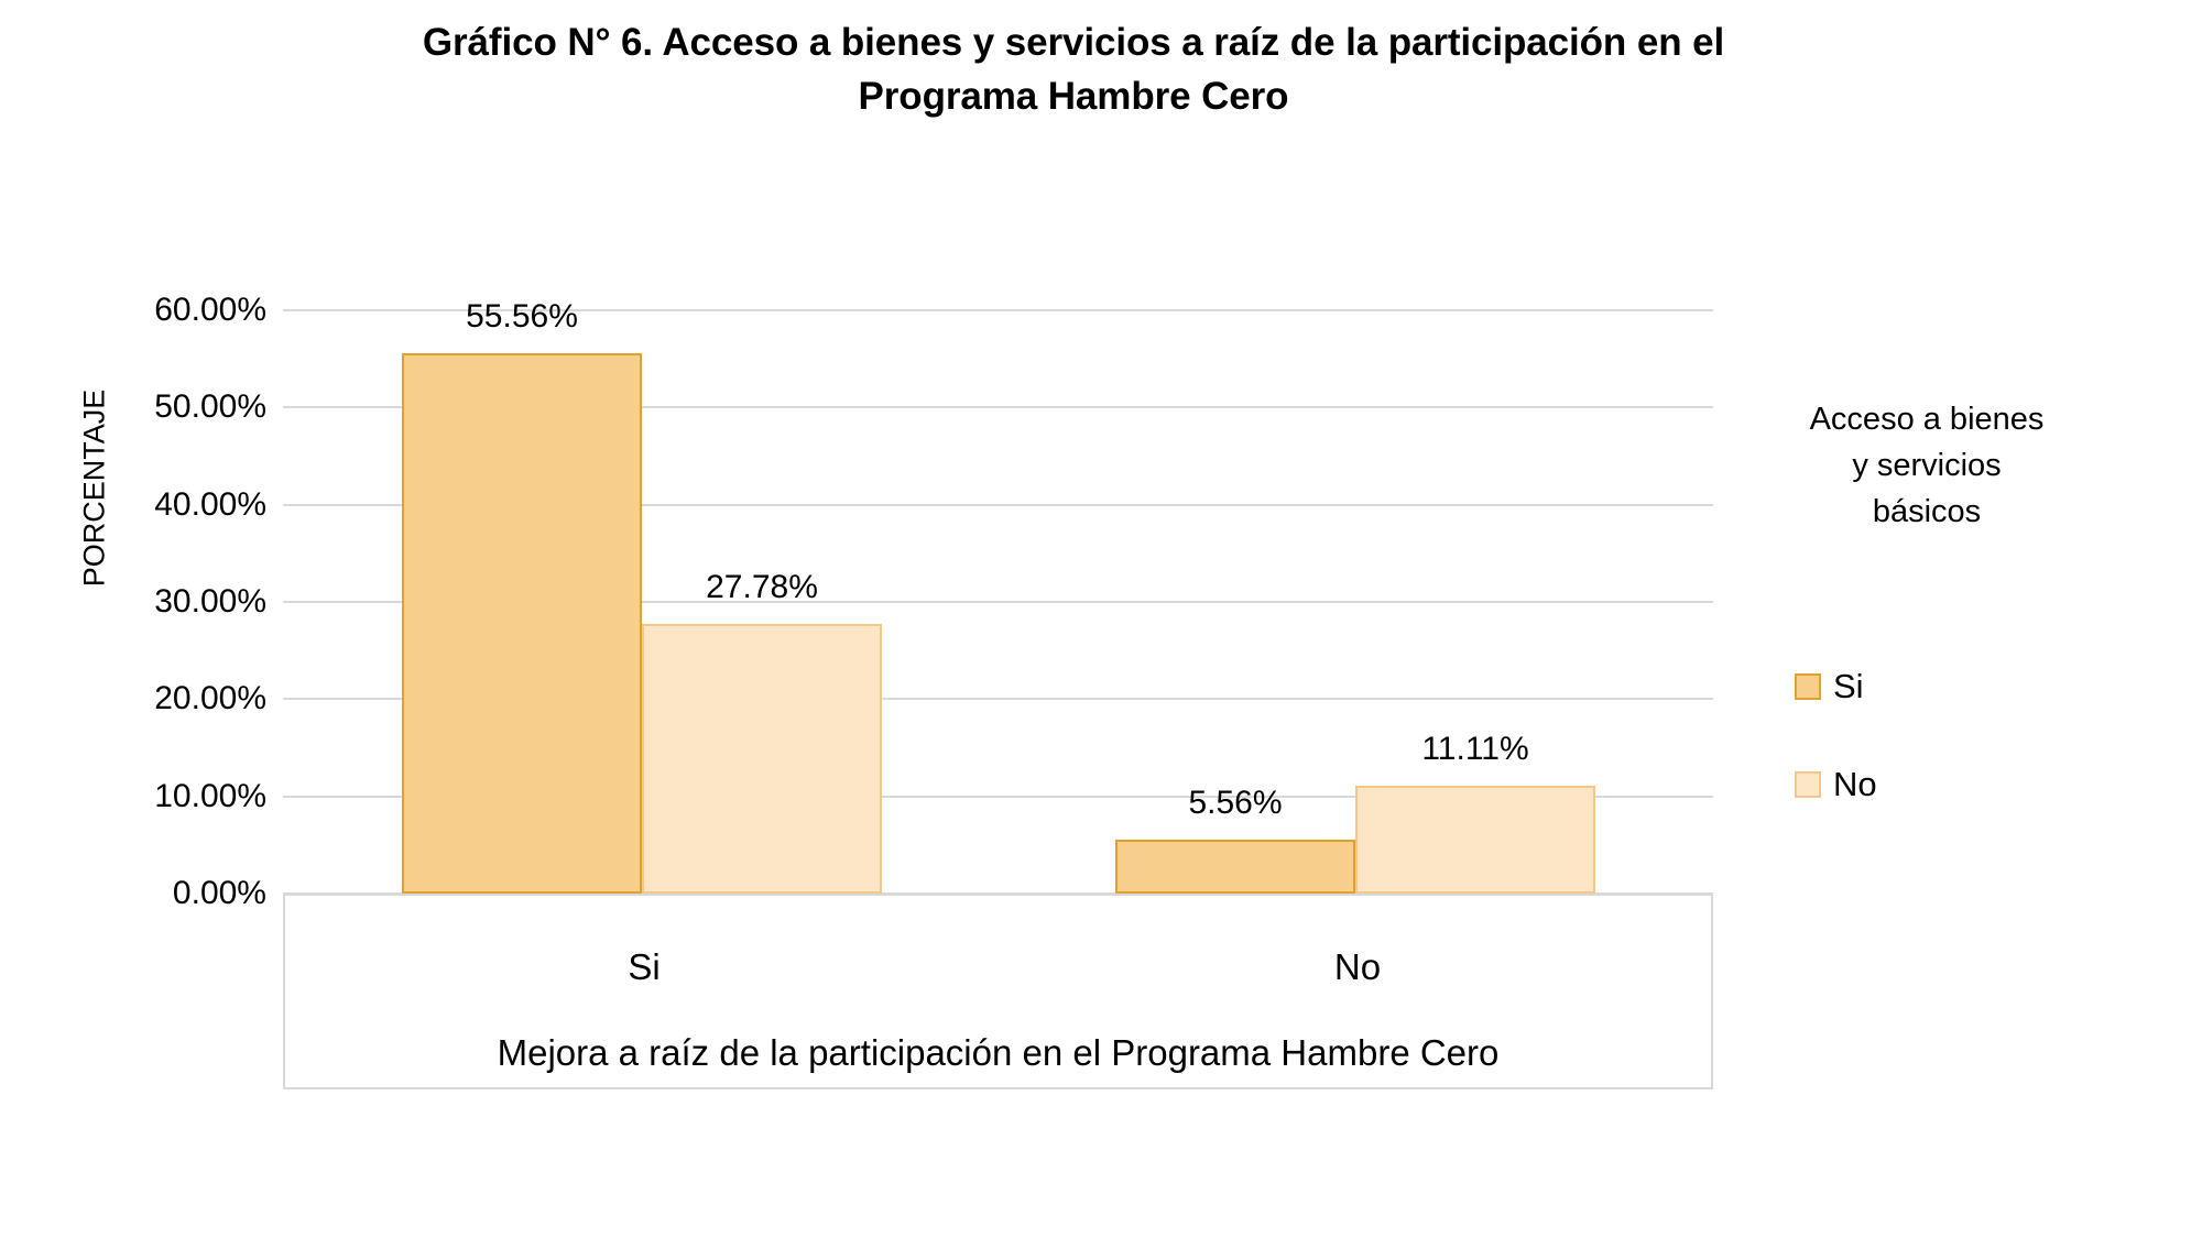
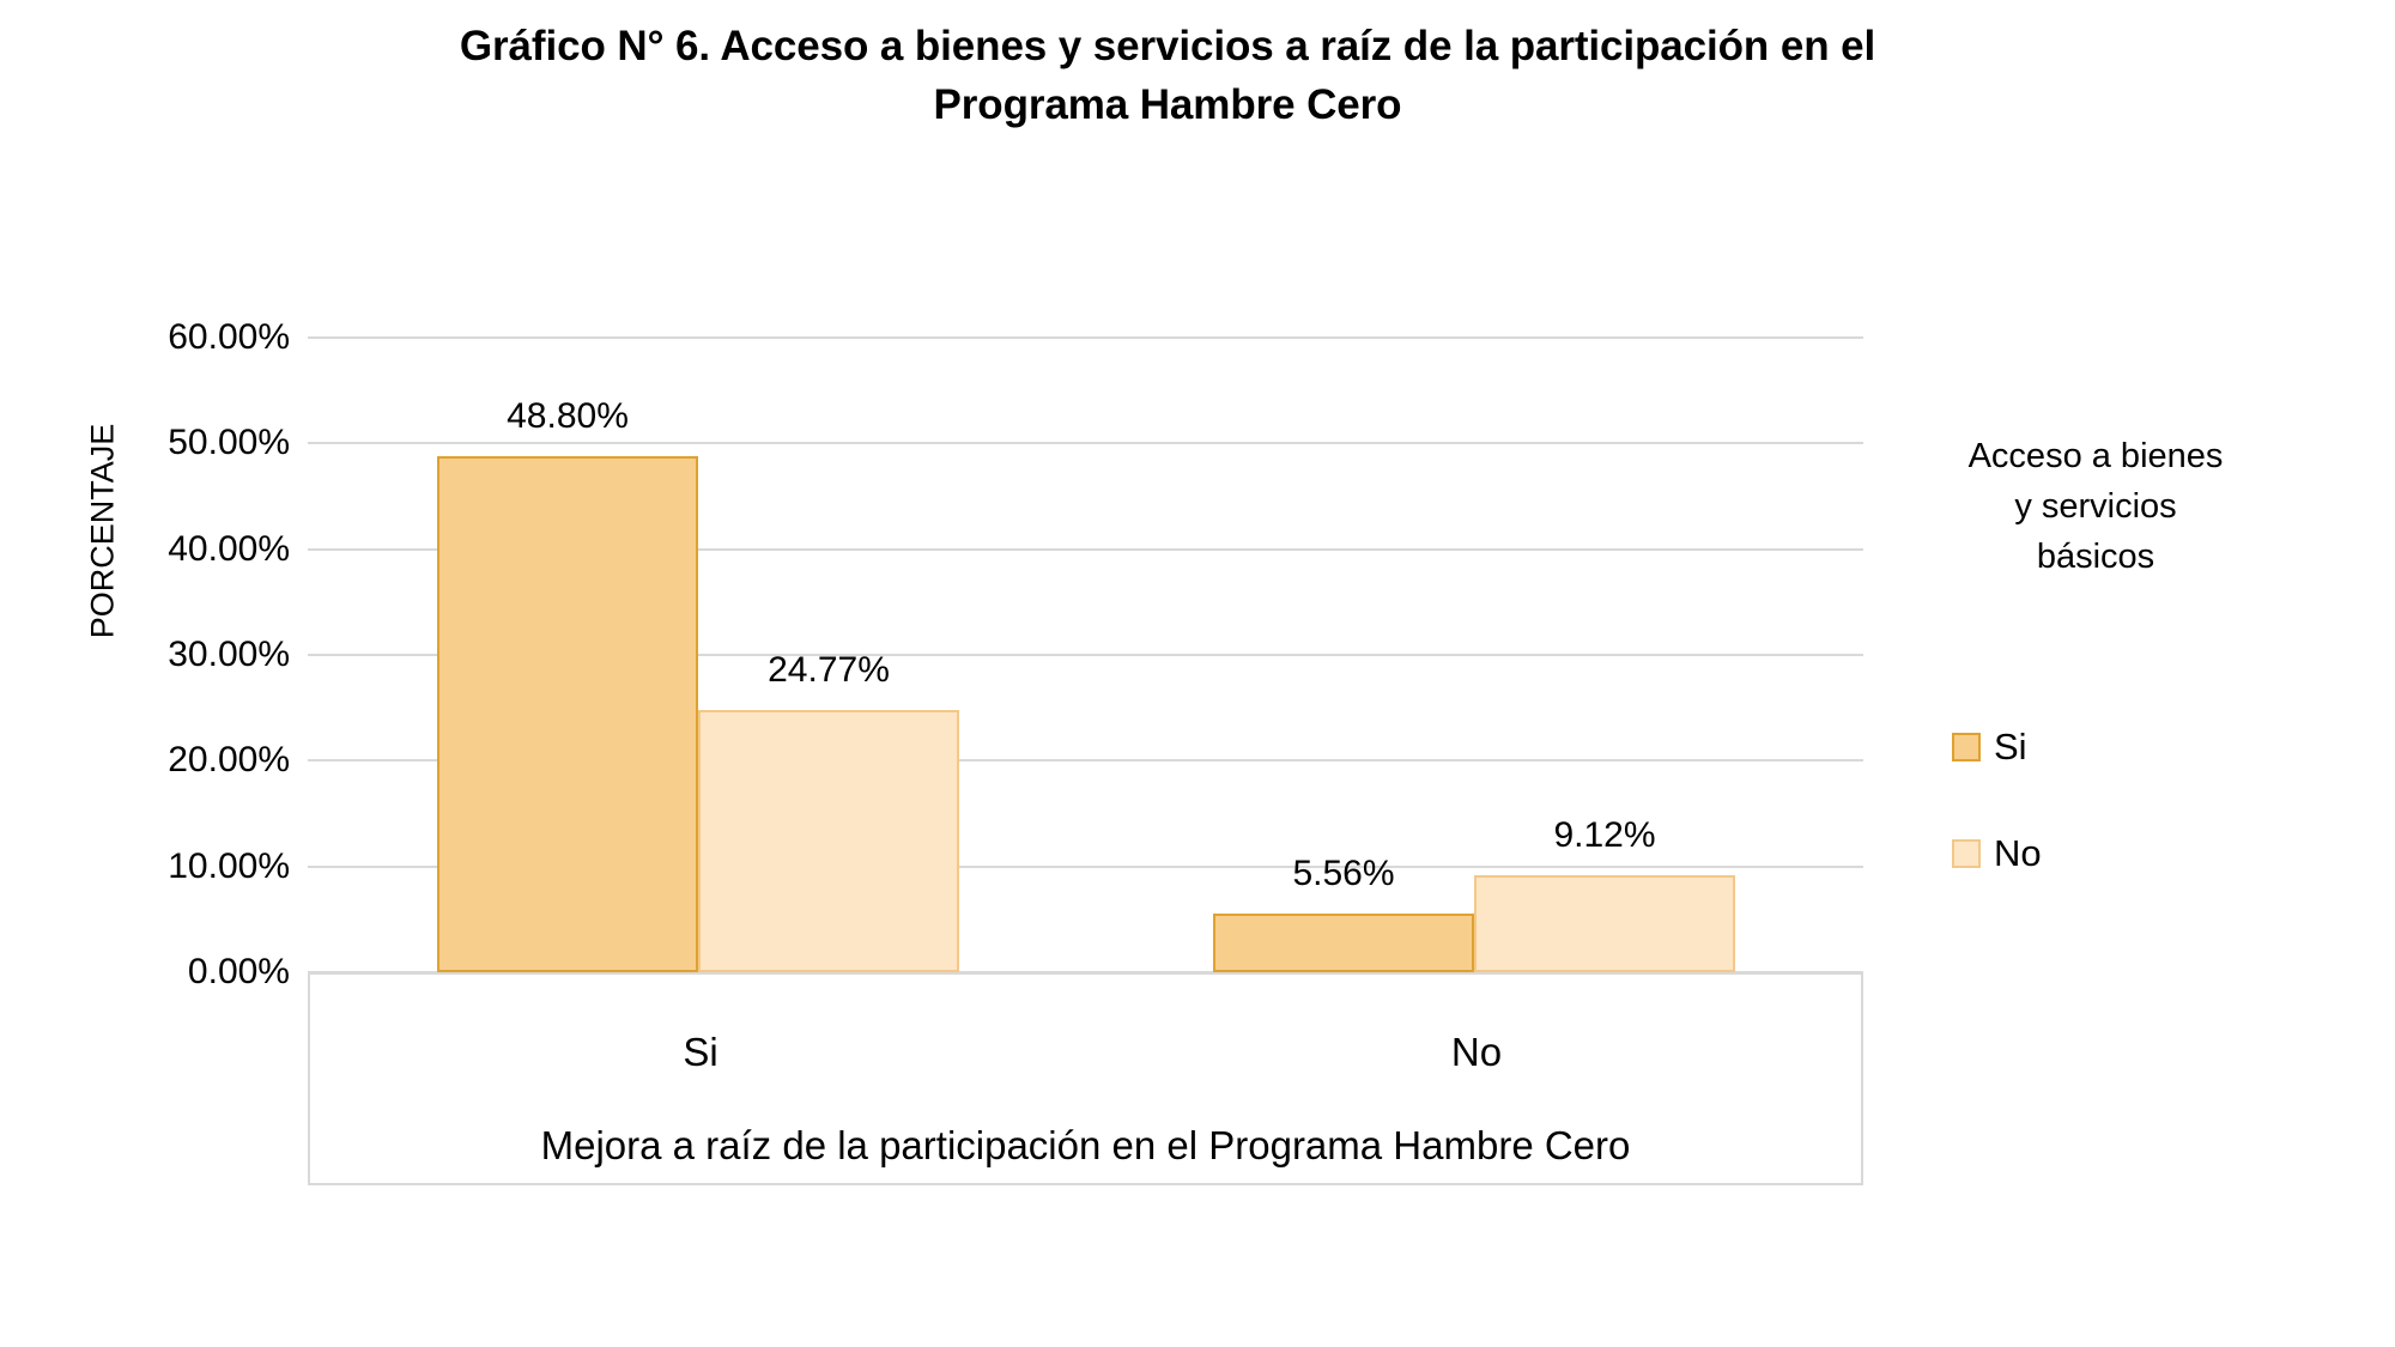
Si/Si: 55.56% -> 48.80%
No/Si: 27.78% -> 24.77%
No/No: 11.11% -> 9.12%
